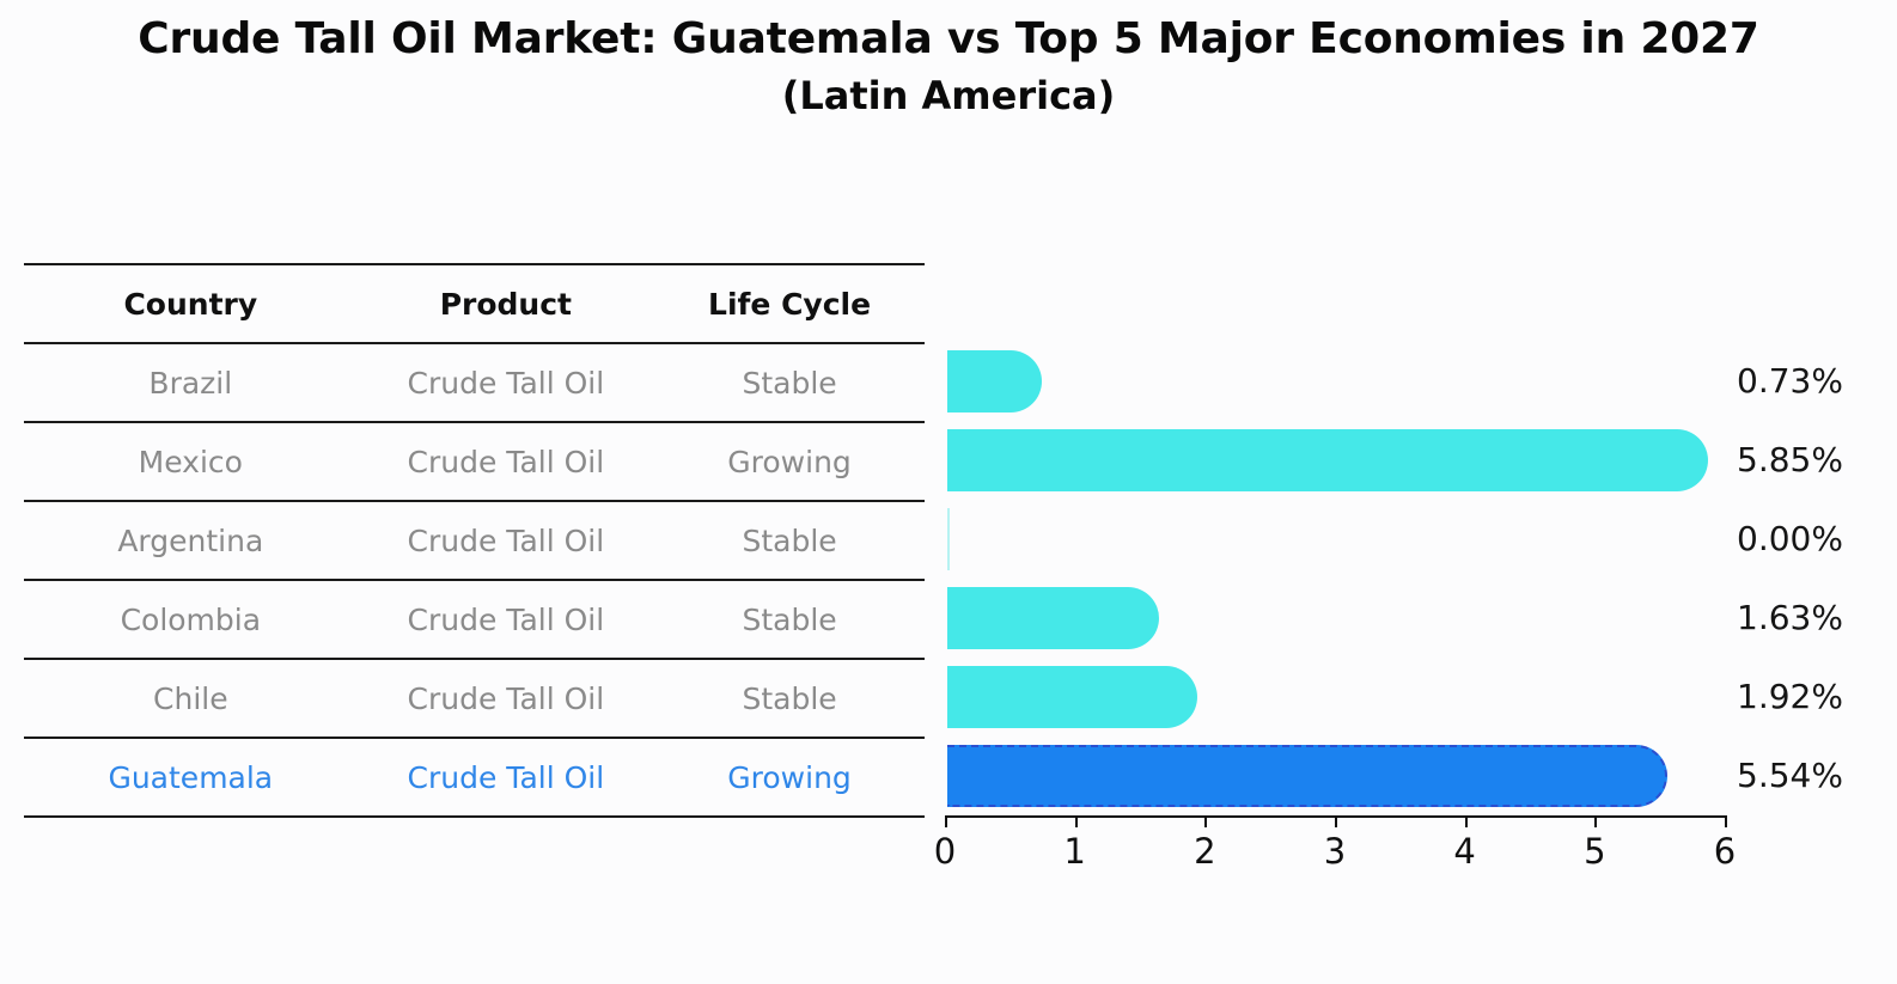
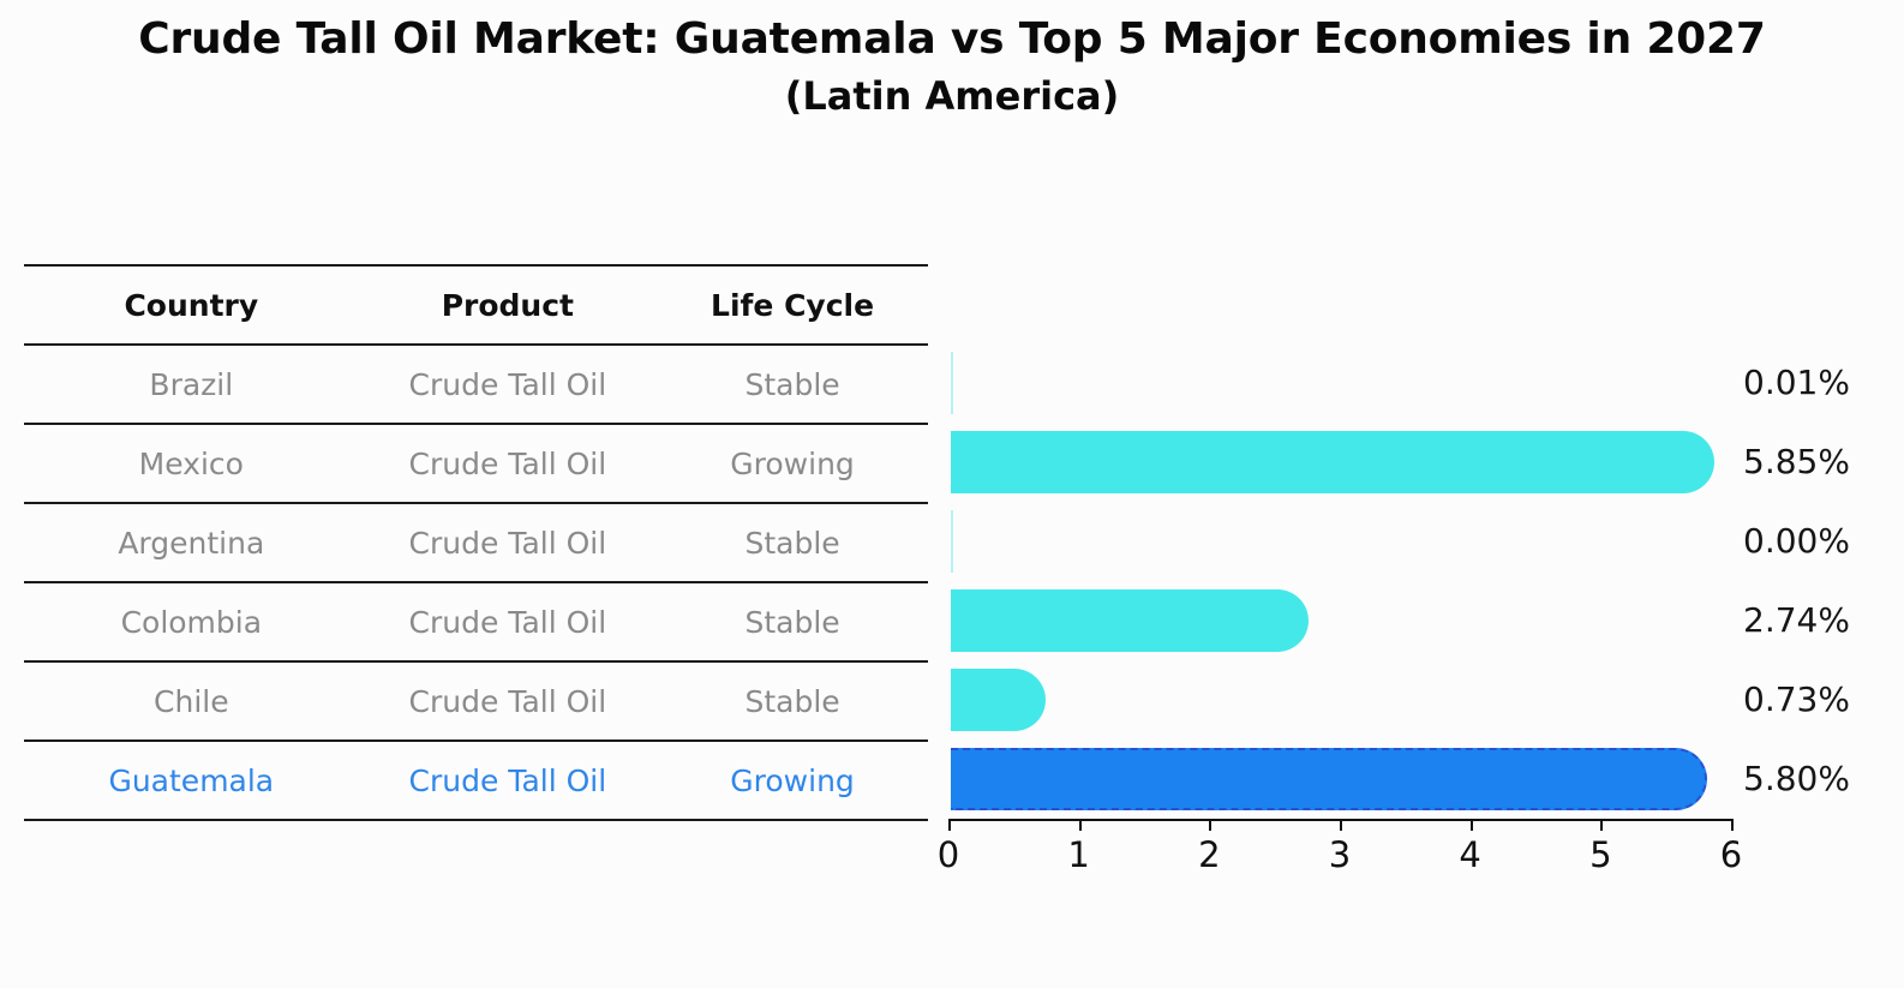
Brazil: 0.73% -> 0.01%
Colombia: 1.63% -> 2.74%
Chile: 1.92% -> 0.73%
Guatemala: 5.54% -> 5.80%
